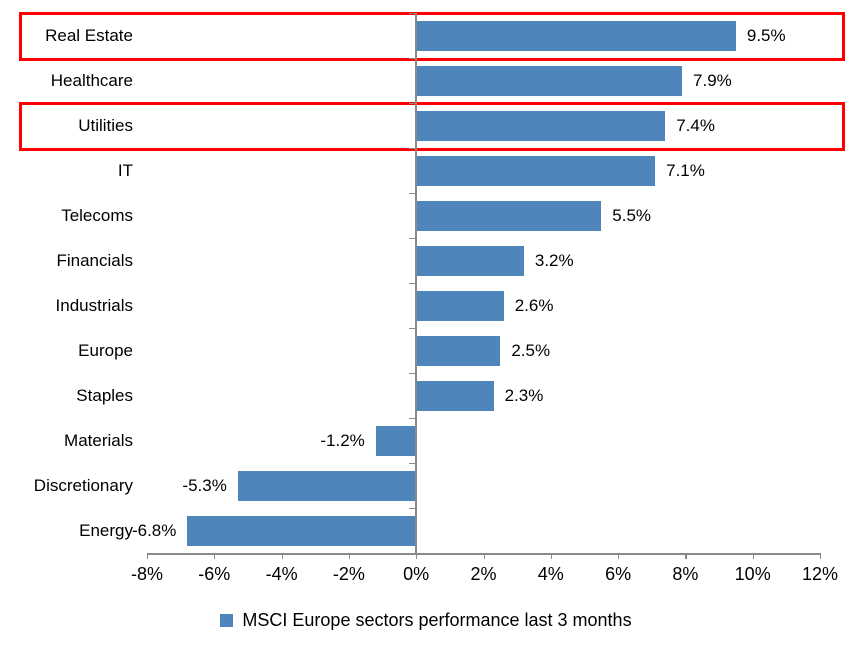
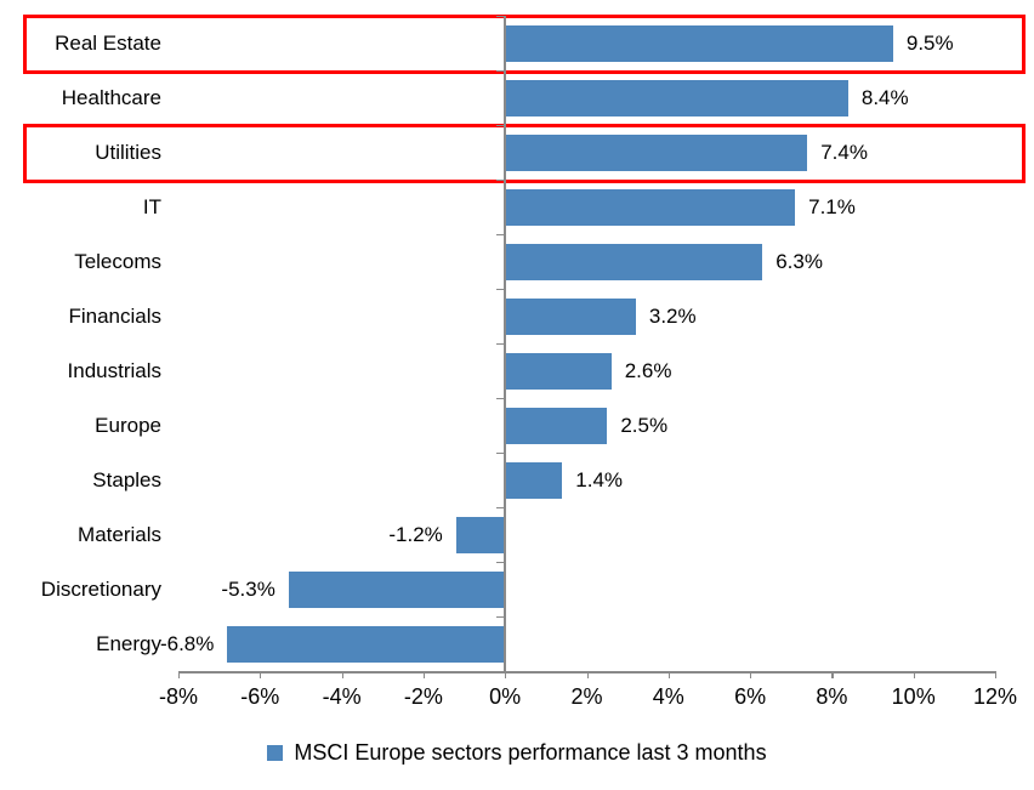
Healthcare: 7.9% -> 8.4%
Telecoms: 5.5% -> 6.3%
Staples: 2.3% -> 1.4%
